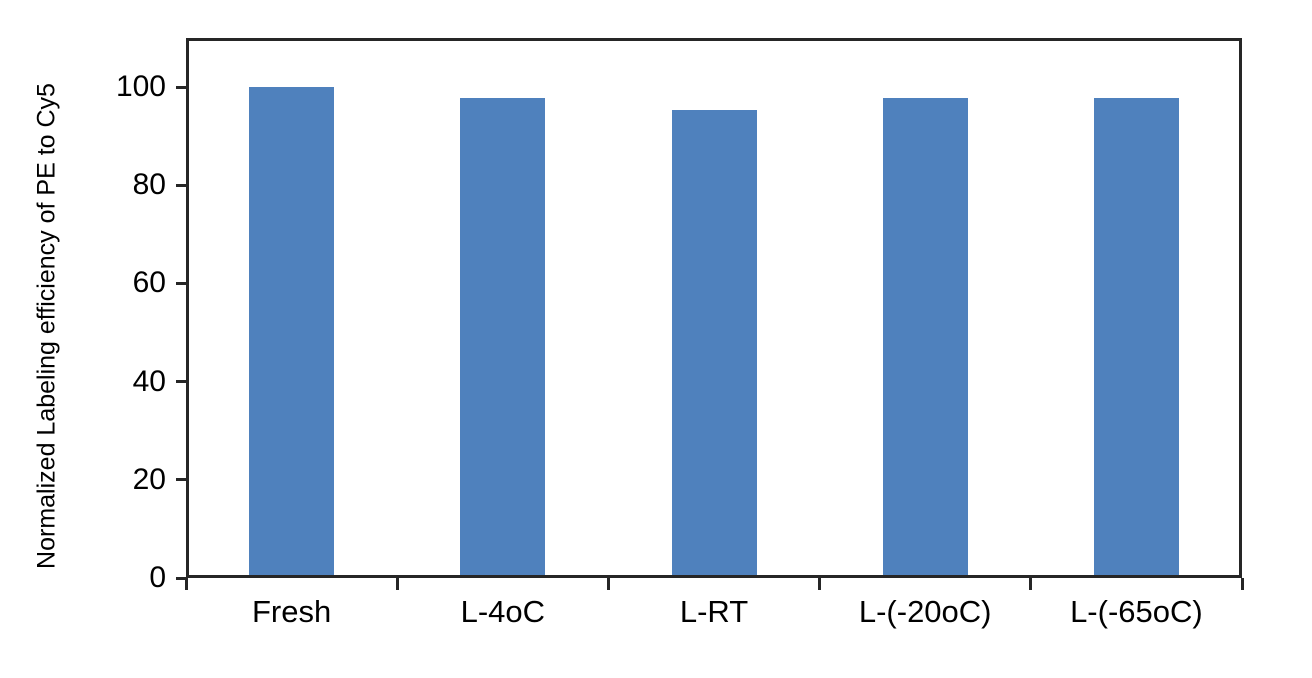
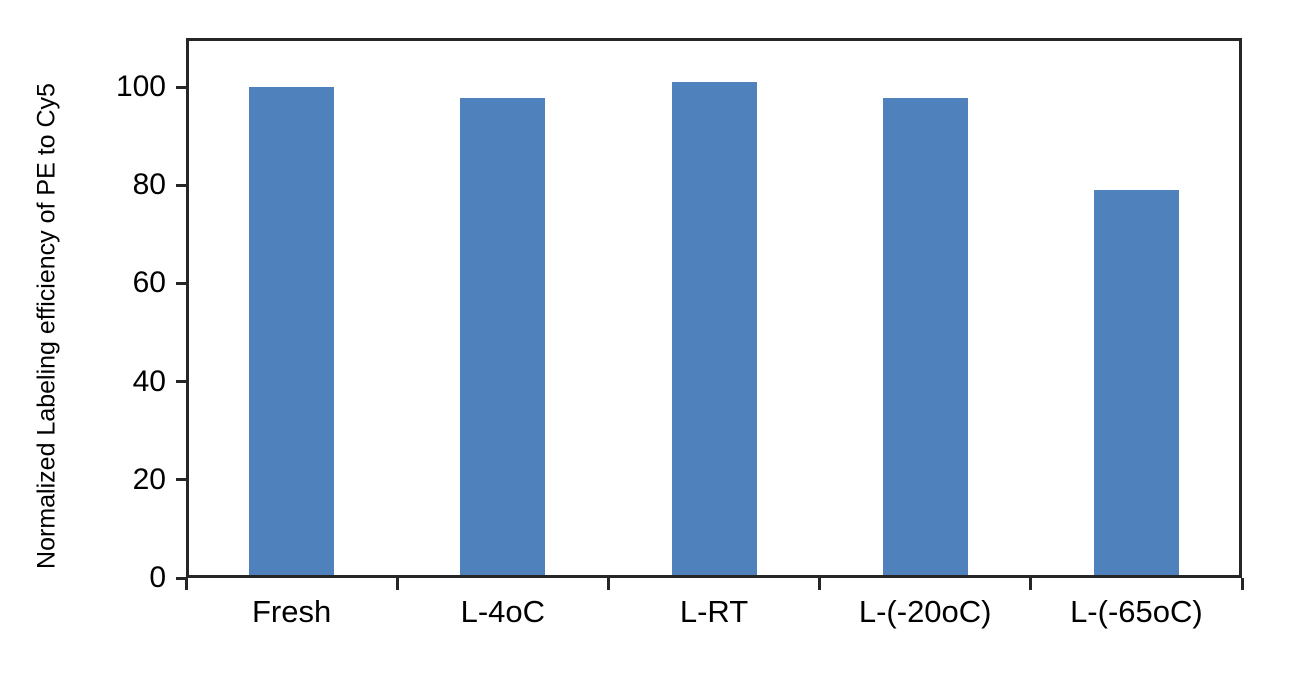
L-RT: 95 -> 101
L-(-65oC): 98 -> 79
